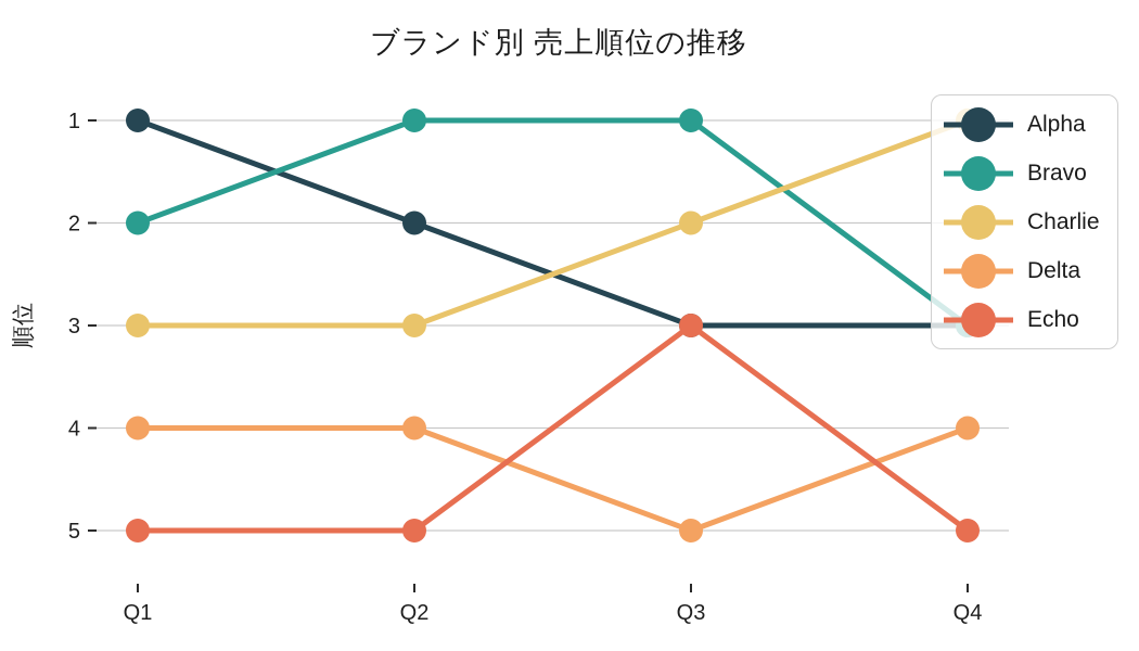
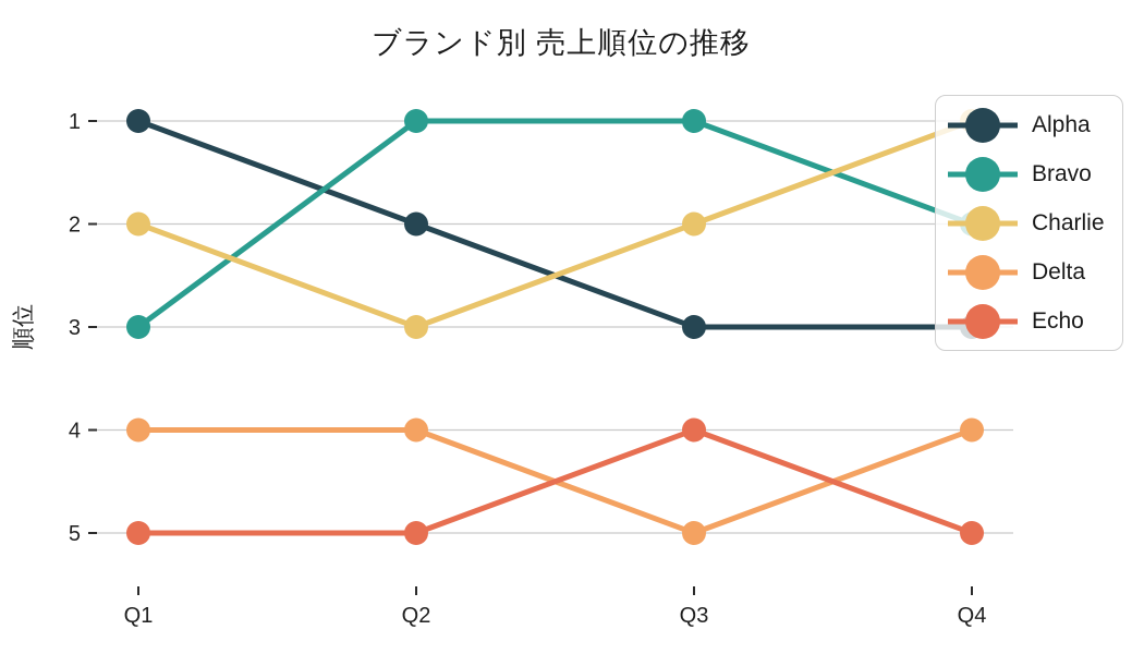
Bravo/Q1: 2 -> 3
Charlie/Q1: 3 -> 2
Echo/Q3: 3 -> 4
Bravo/Q4: 3 -> 2
